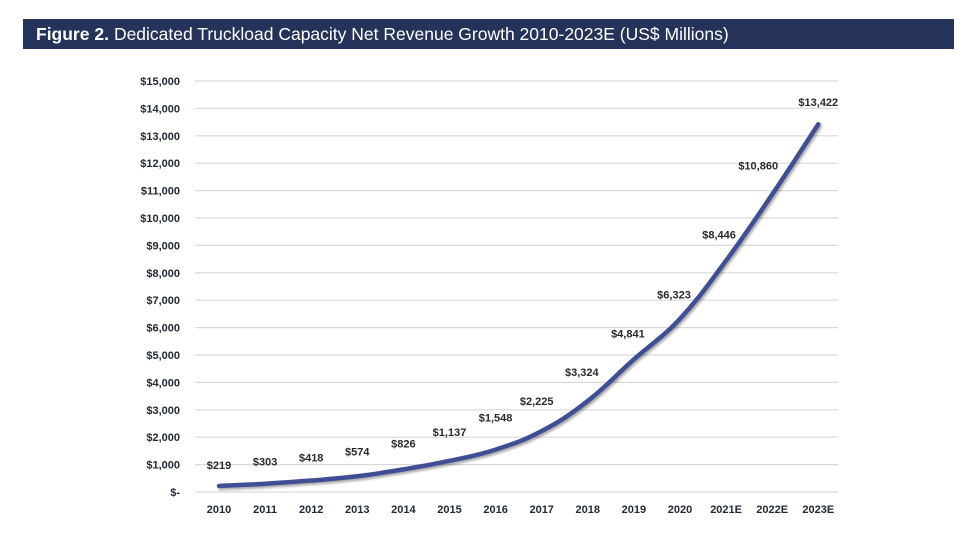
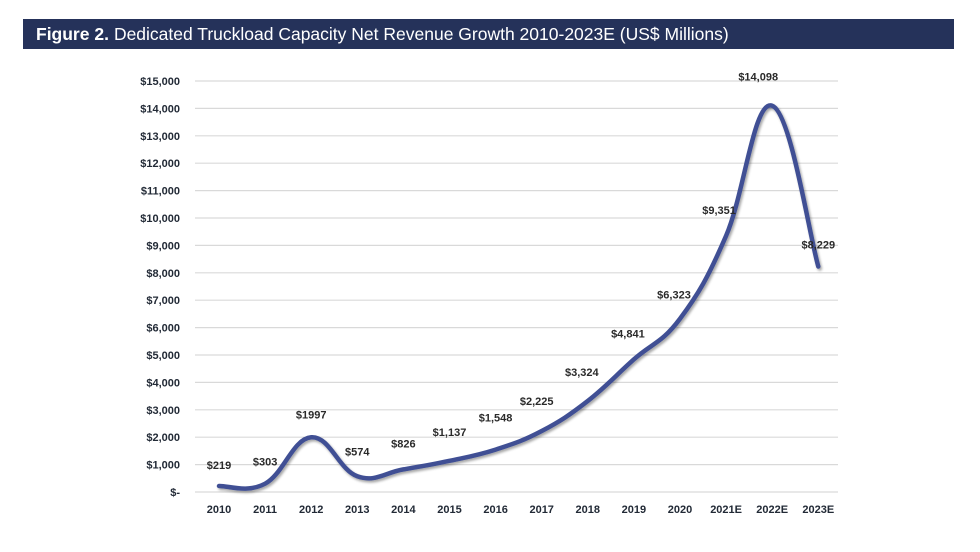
2012: $418 -> $1997
2021E: $8,446 -> $9,351
2022E: $10,860 -> $14,098
2023E: $13,422 -> $8,229
